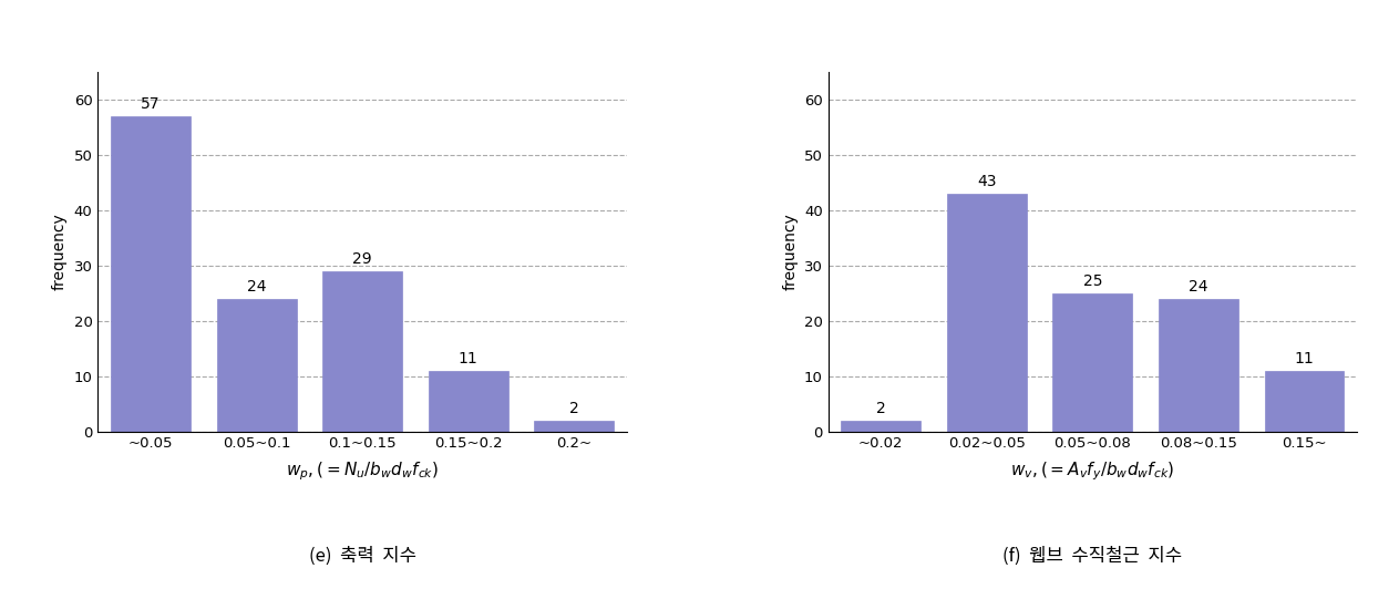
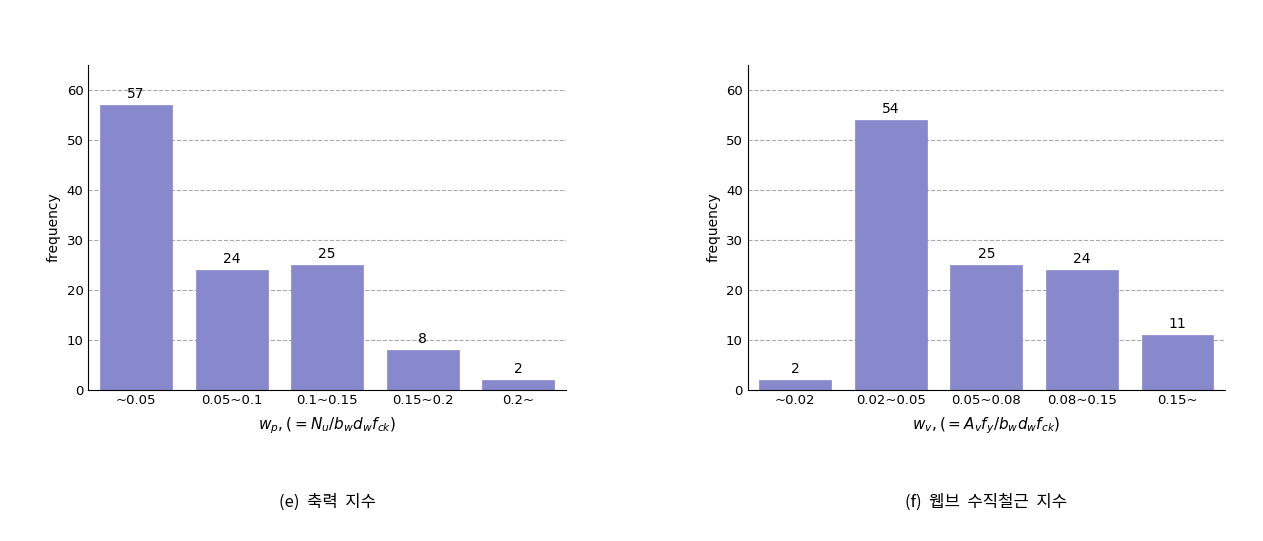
0.1~0.15: 29 -> 25
0.15~0.2: 11 -> 8
0.02~0.05: 43 -> 54
